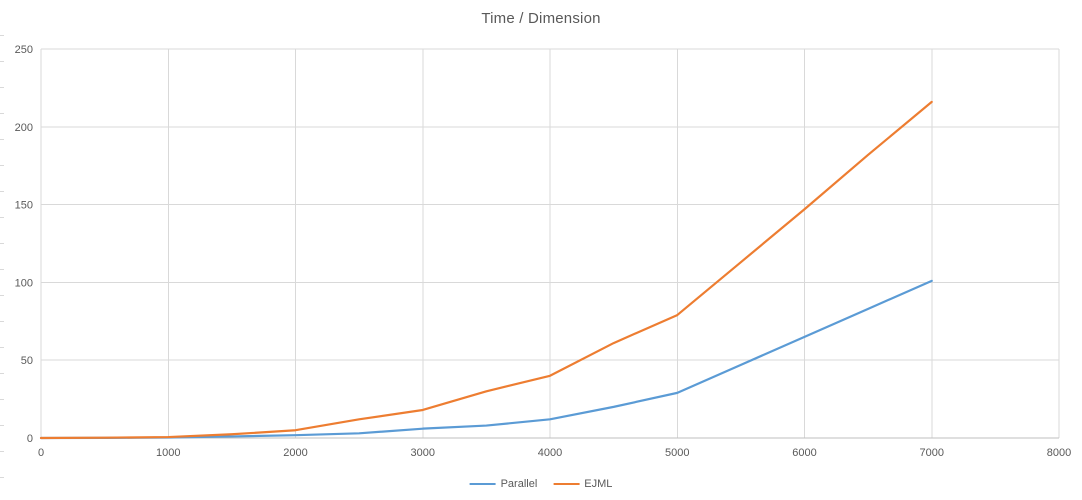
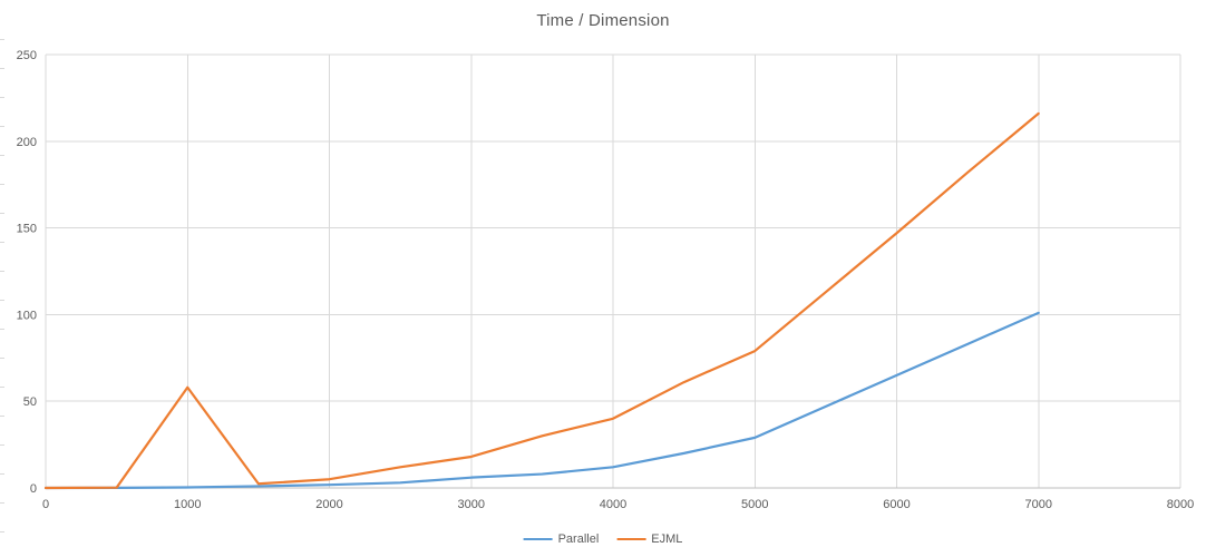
EJML/1000: 1 -> 58
